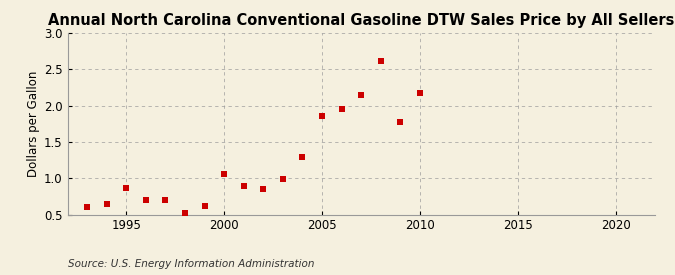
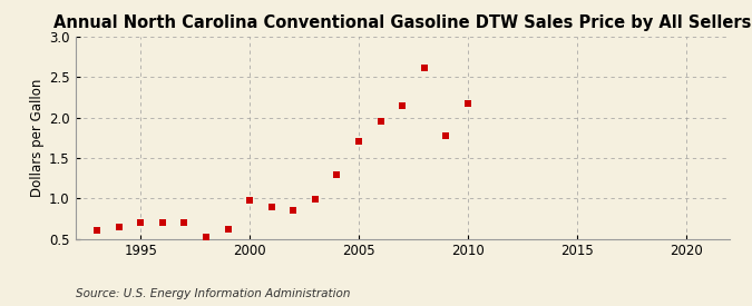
1995: 0.86 -> 0.70
2000: 1.06 -> 0.98
2005: 1.86 -> 1.70
